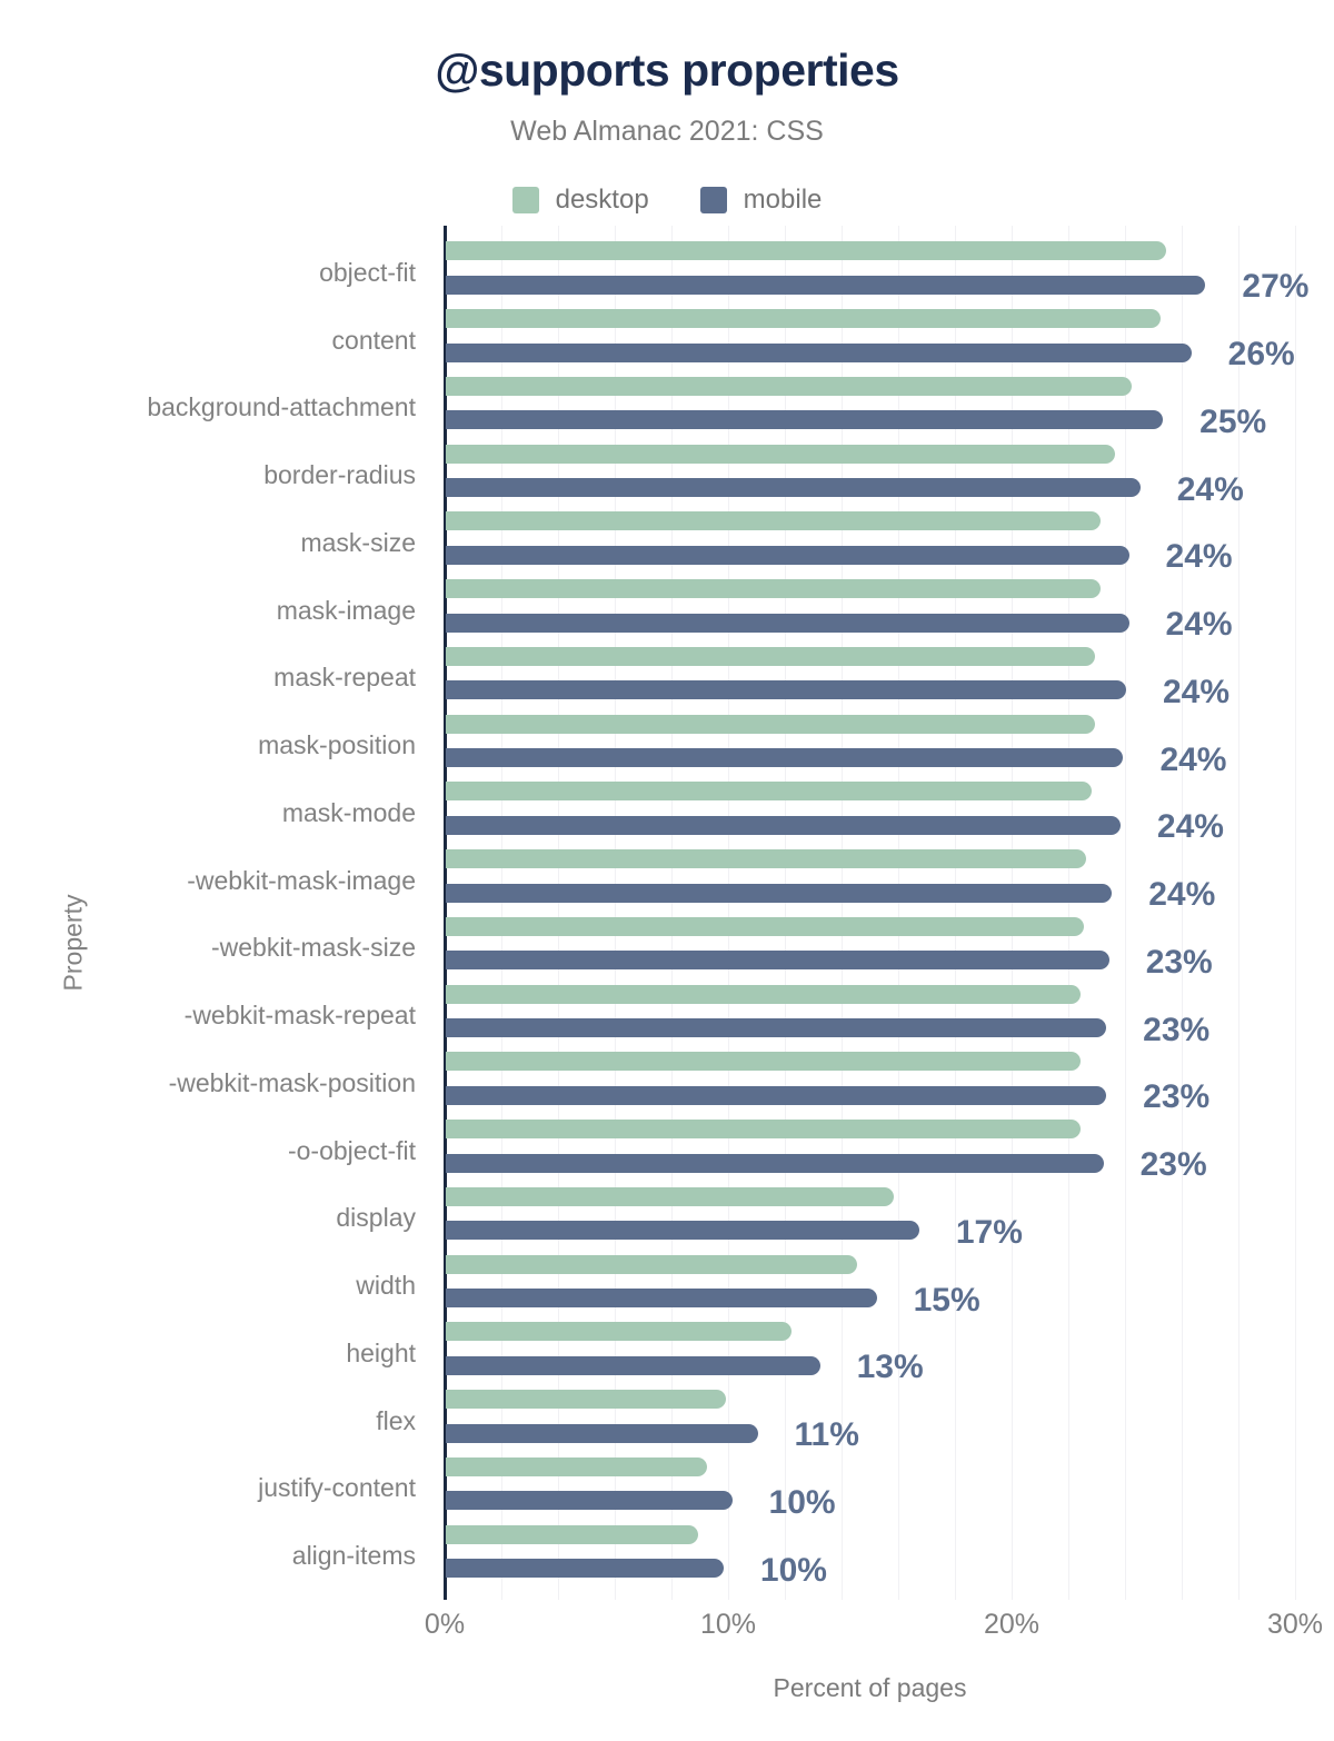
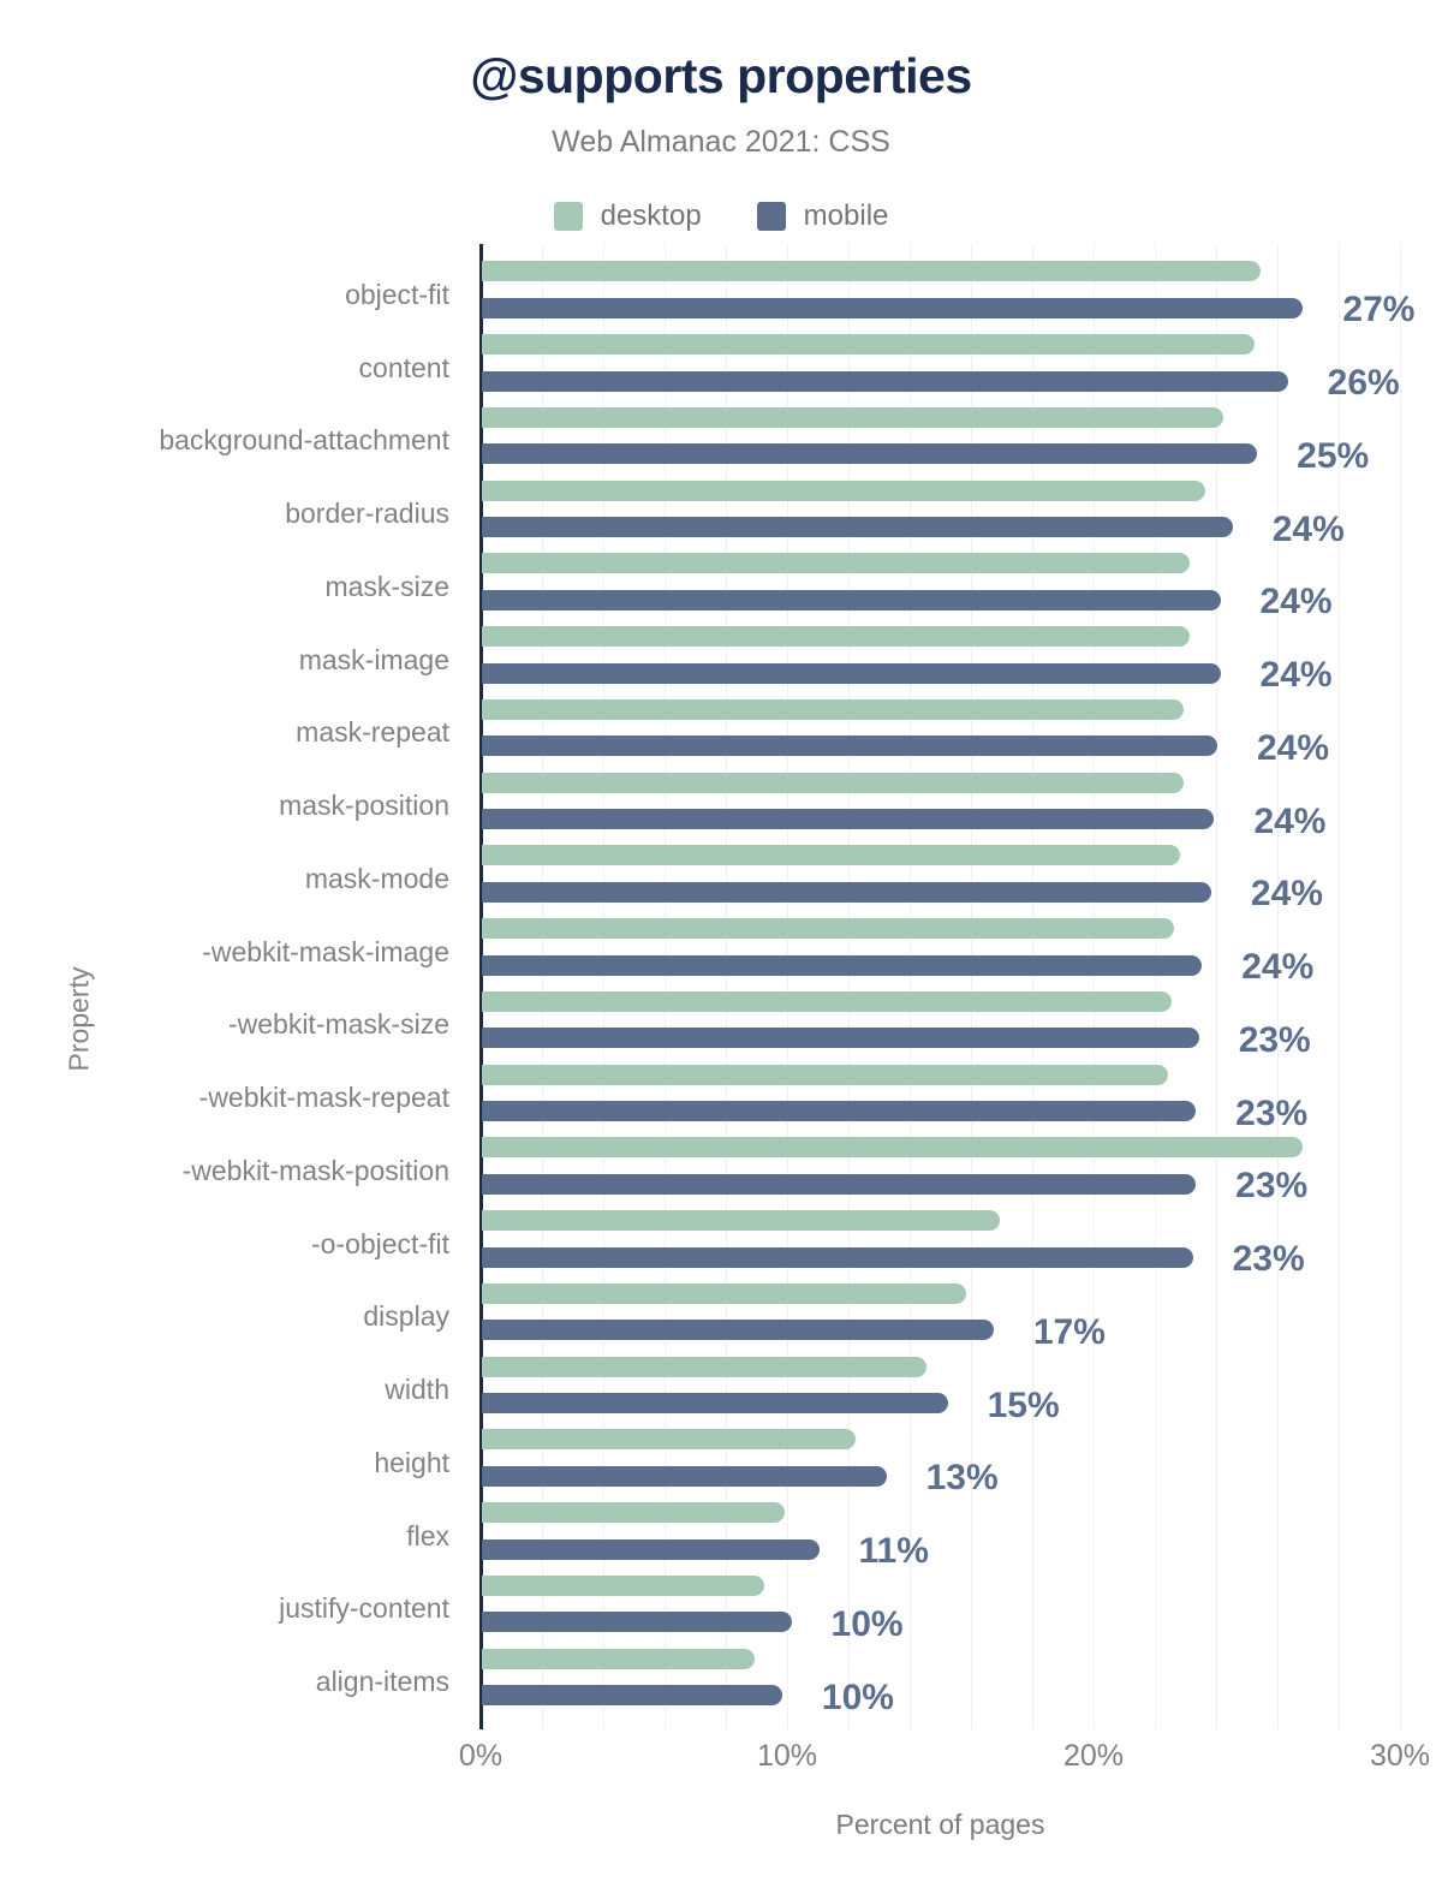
desktop/-webkit-mask-position: 22.4% -> 26.8%
desktop/-o-object-fit: 22.4% -> 16.9%
